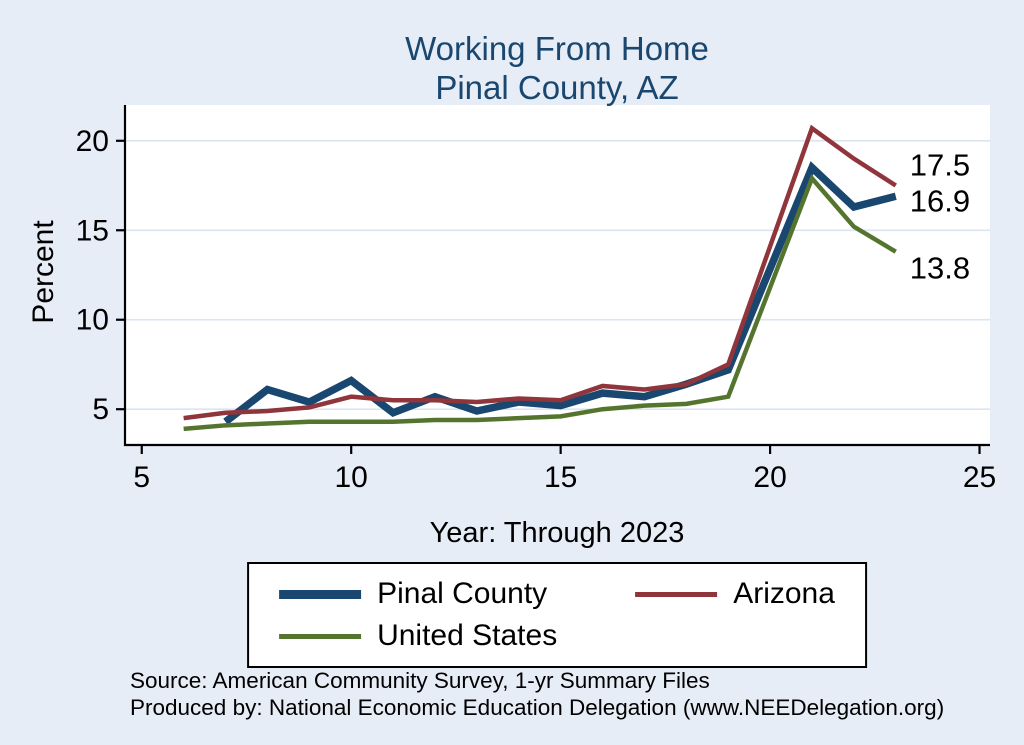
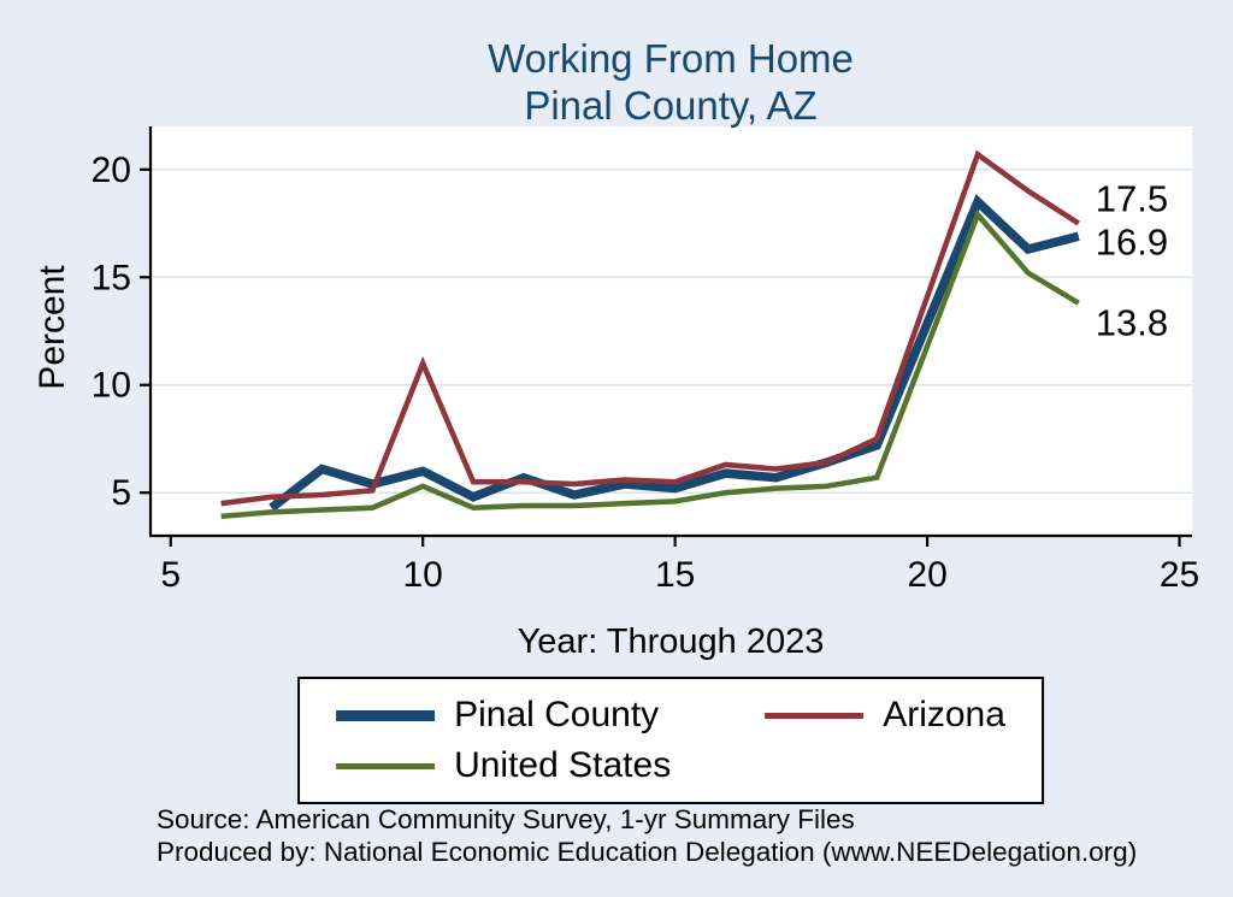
Pinal County/10: 6.6 -> 6.0
Arizona/10: 5.7 -> 11.0
United States/10: 4.3 -> 5.3
